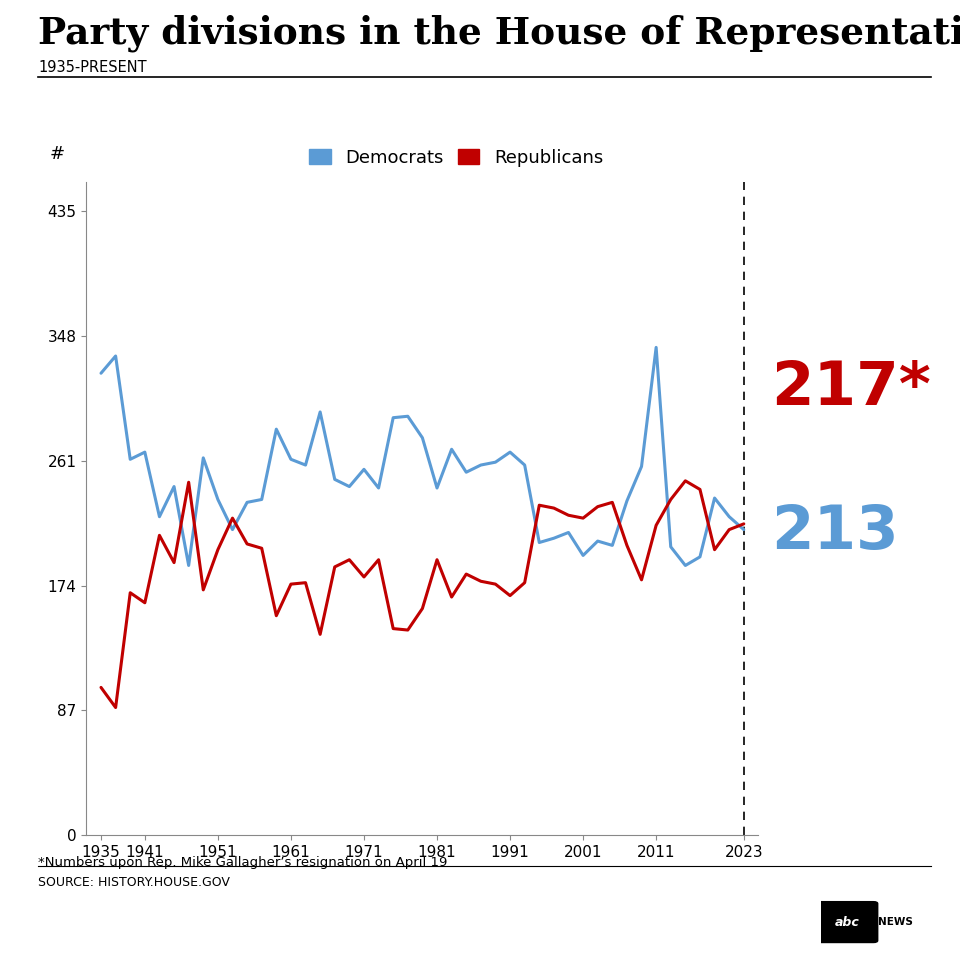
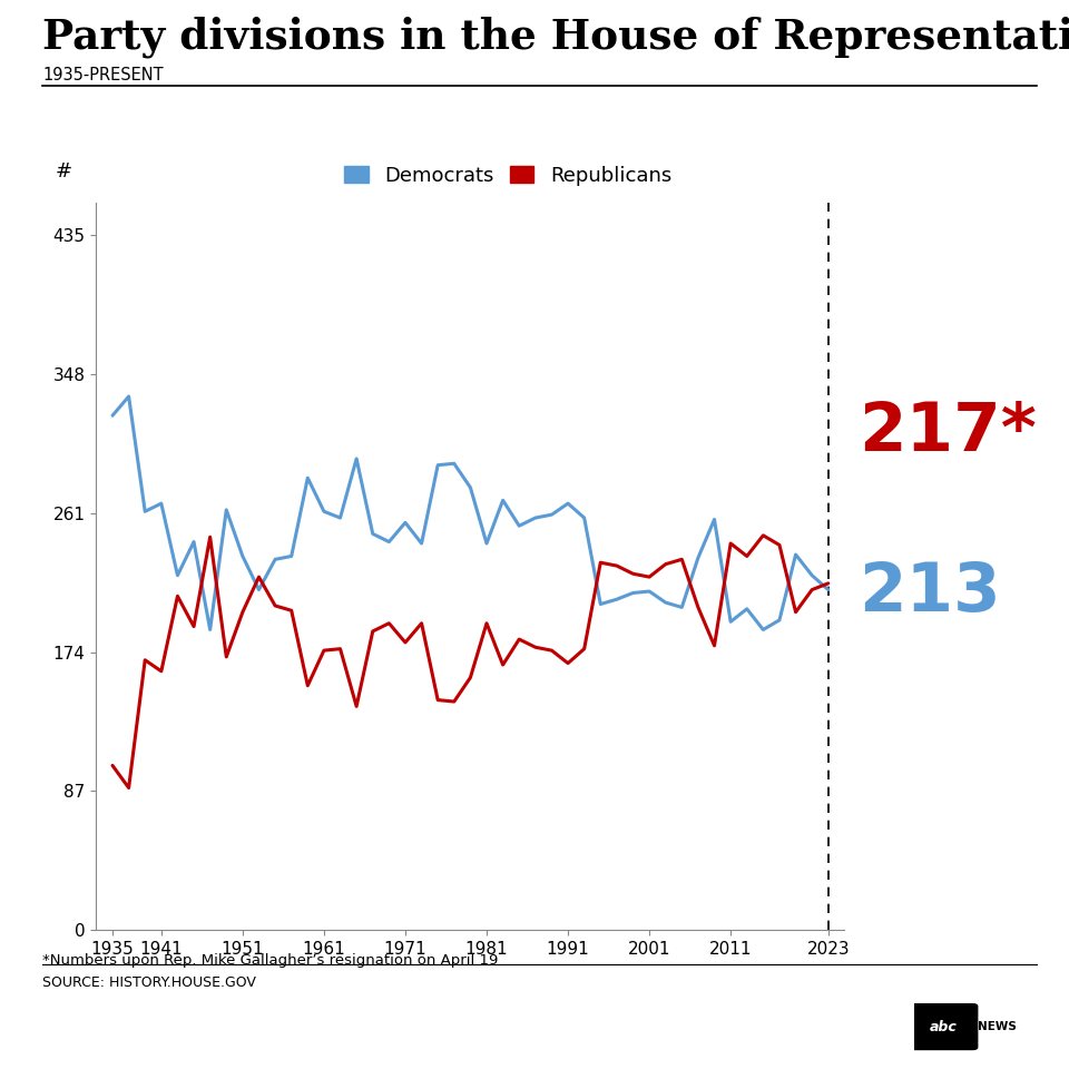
Democrats/2001: 195 -> 212
Democrats/2011: 340 -> 193
Republicans/2011: 216 -> 242
